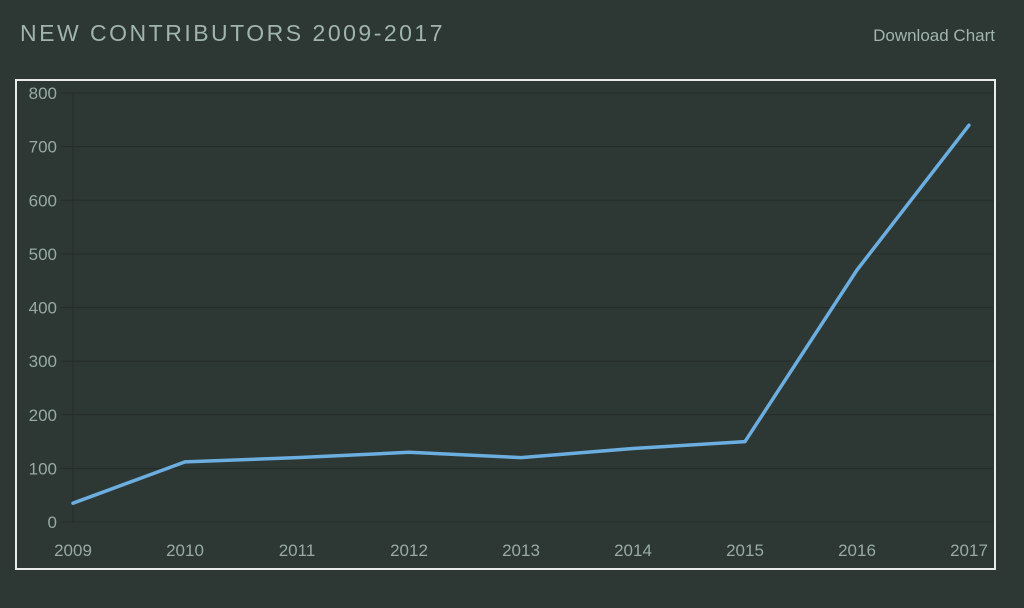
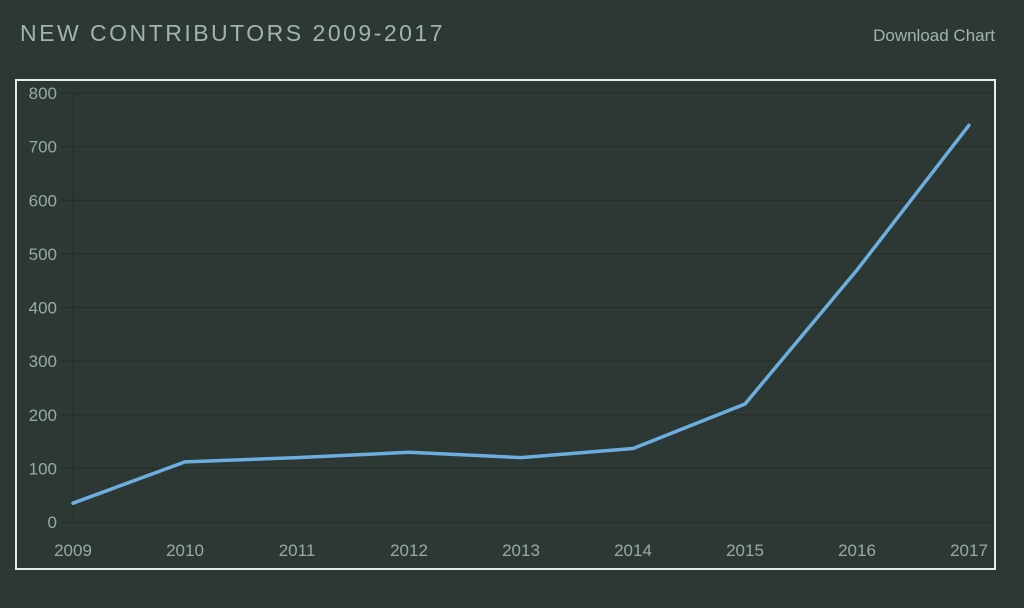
2015: 150 -> 220
